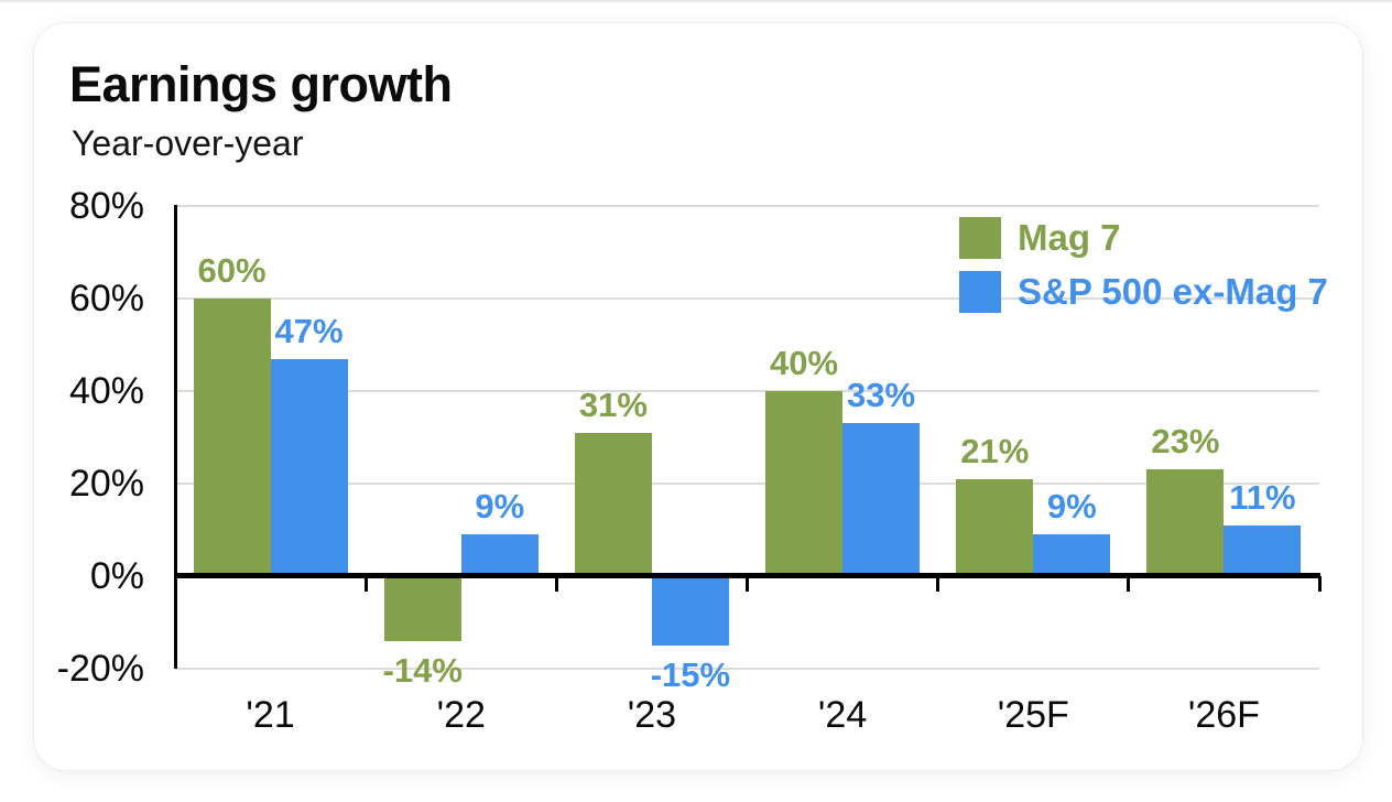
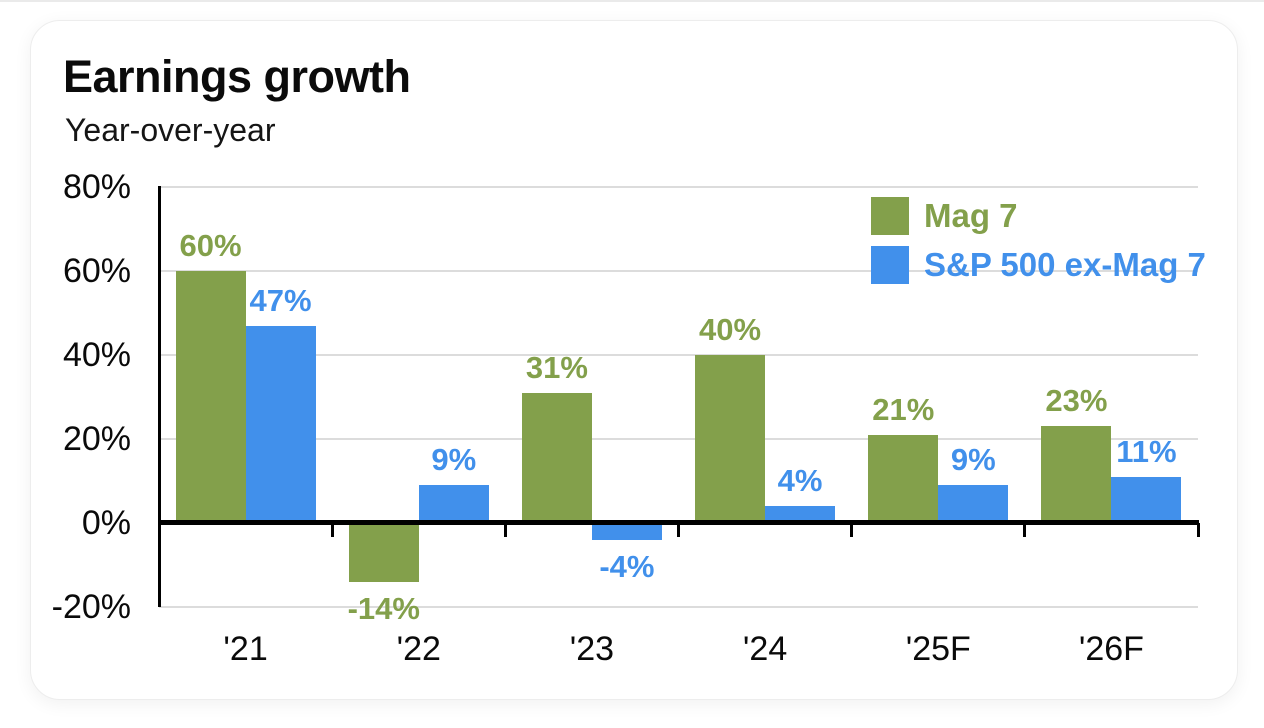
S&P 500 ex-Mag 7/'23: -15% -> -4%
S&P 500 ex-Mag 7/'24: 33% -> 4%
